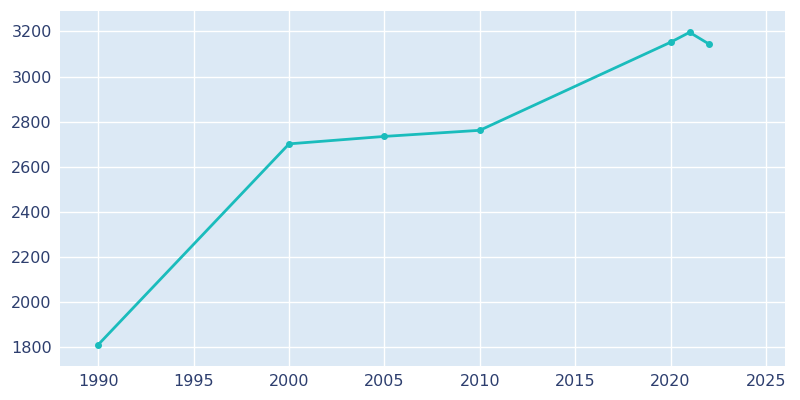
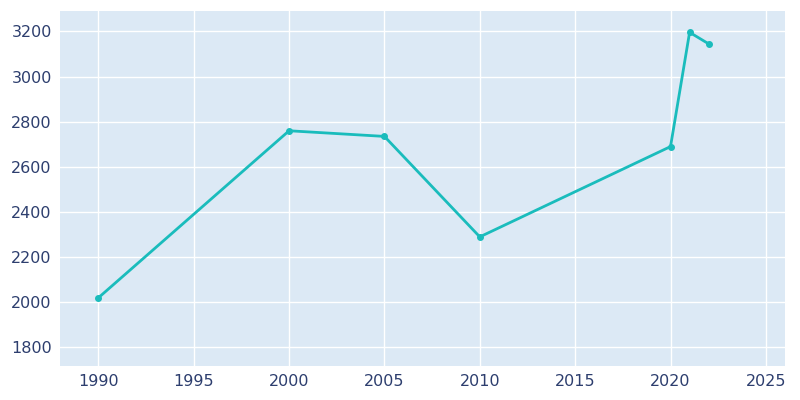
1990: 1813 -> 2020
2000: 2702 -> 2760
2010: 2762 -> 2290
2020: 3152 -> 2690
